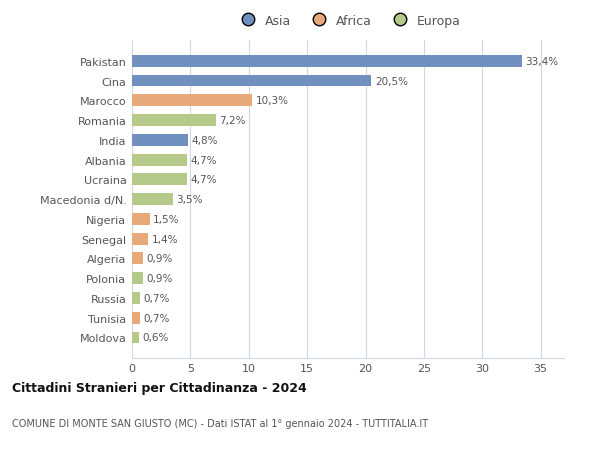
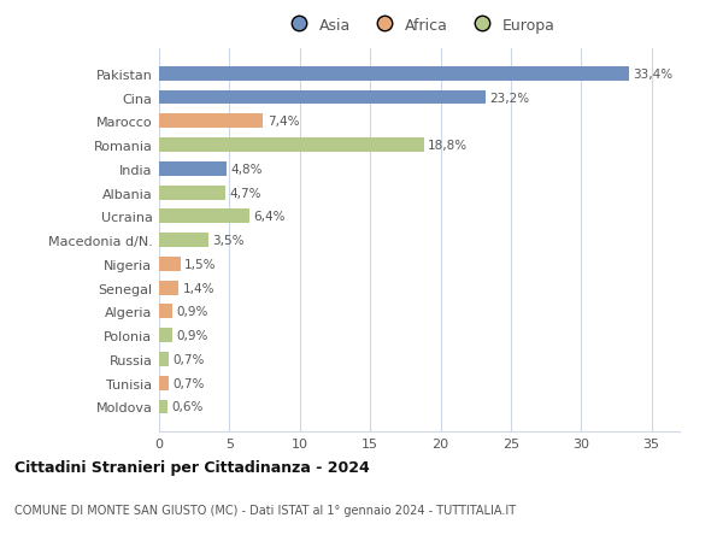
Cina: 20,5% -> 23,2%
Marocco: 10,3% -> 7,4%
Romania: 7,2% -> 18,8%
Ucraina: 4,7% -> 6,4%
